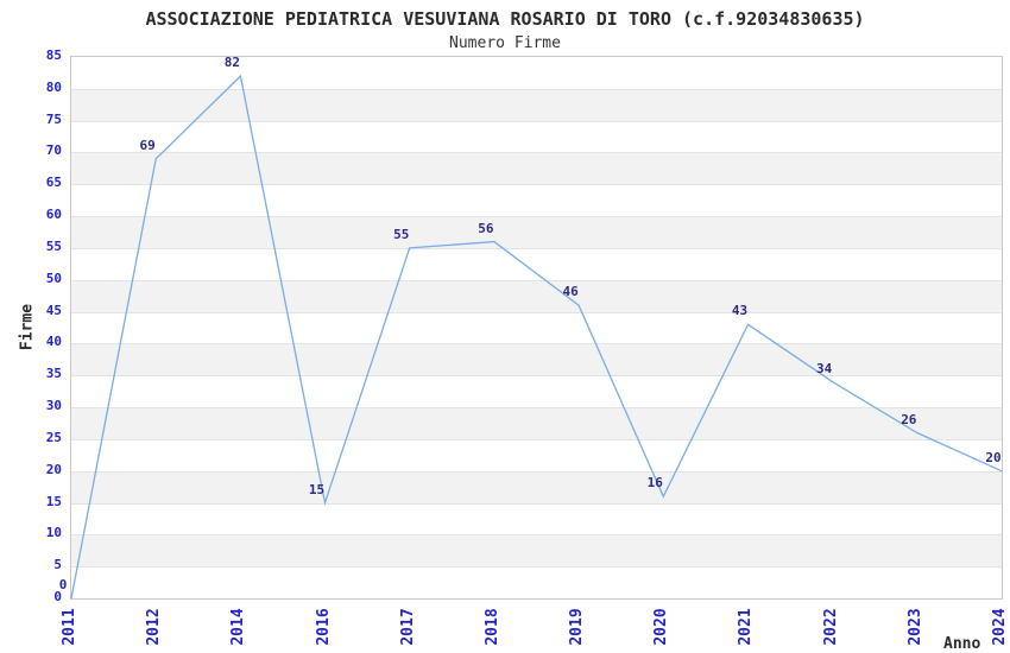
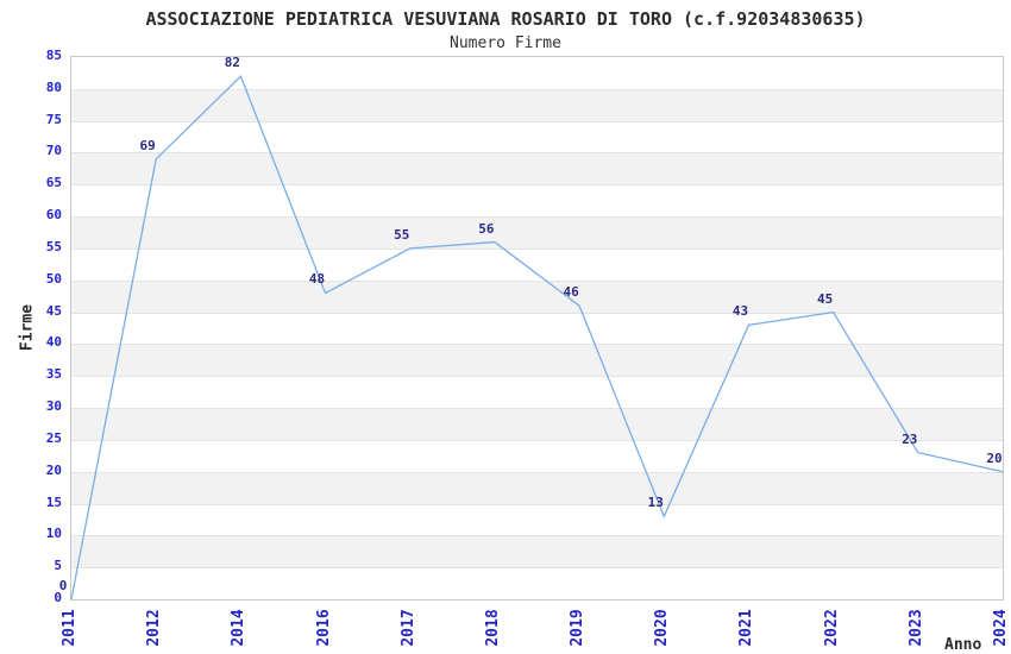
2016: 15 -> 48
2020: 16 -> 13
2022: 34 -> 45
2023: 26 -> 23
